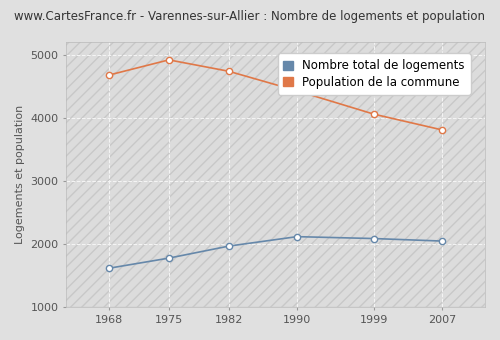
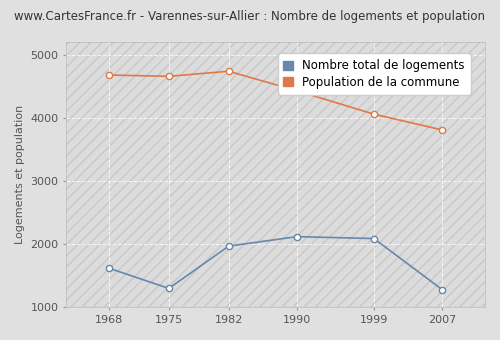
Nombre total de logements/1975: 1780 -> 1300
Population de la commune/1975: 4920 -> 4660
Nombre total de logements/2007: 2050 -> 1280
